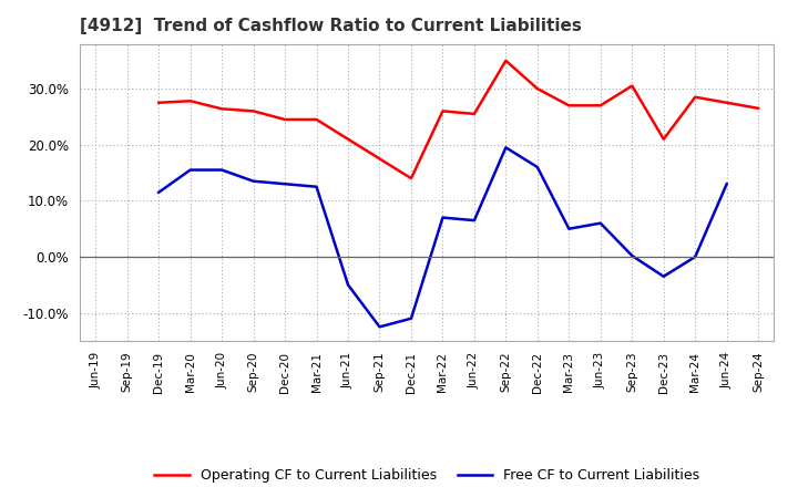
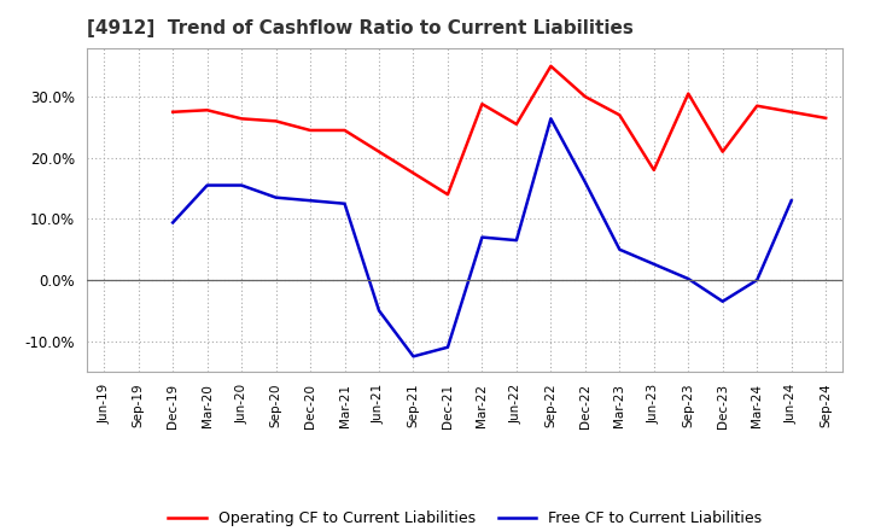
Free CF to Current Liabilities/Dec-19: 11.5% -> 9.4%
Operating CF to Current Liabilities/Mar-22: 26.0% -> 28.8%
Free CF to Current Liabilities/Sep-22: 19.5% -> 26.4%
Operating CF to Current Liabilities/Jun-23: 27.0% -> 18.0%
Free CF to Current Liabilities/Jun-23: 6.0% -> 2.6%
